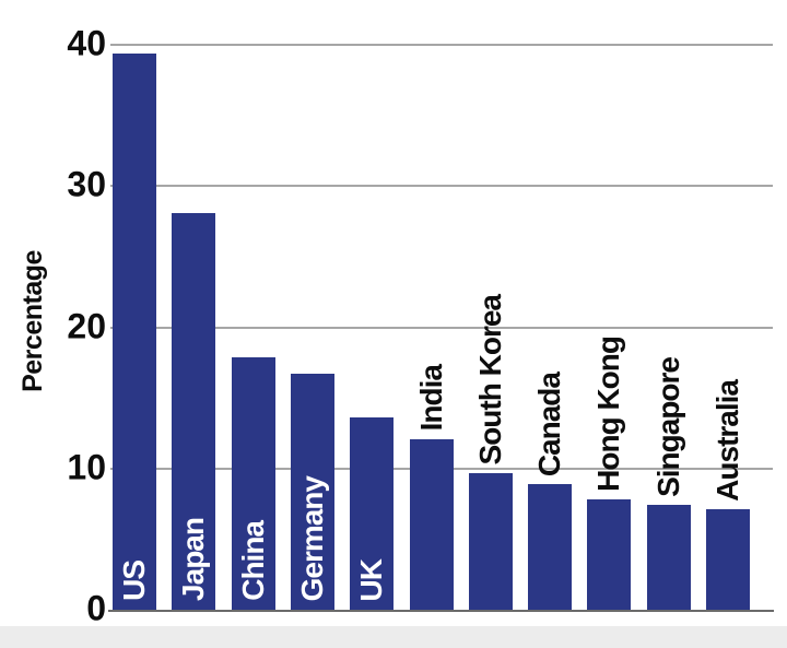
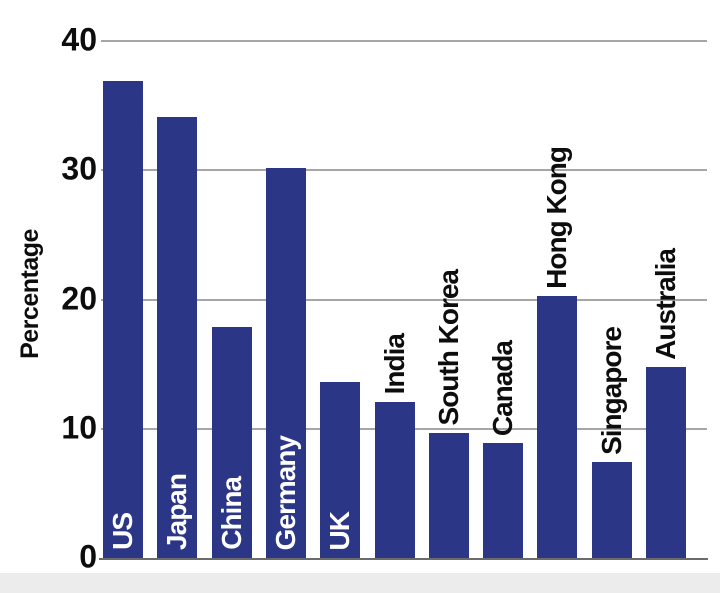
US: 39.4 -> 36.9
Japan: 28.1 -> 34.1
Germany: 16.7 -> 30.2
Hong Kong: 7.8 -> 20.3
Australia: 7.1 -> 14.8
